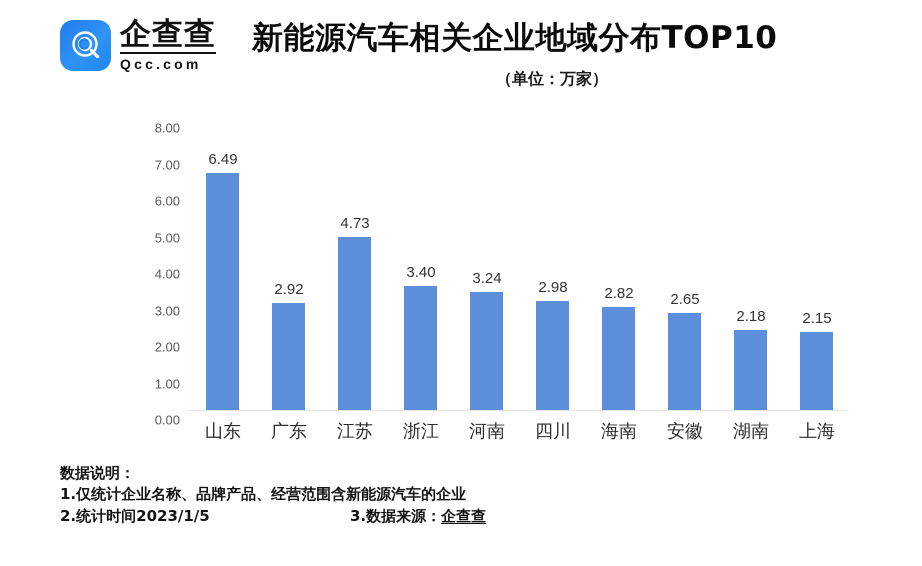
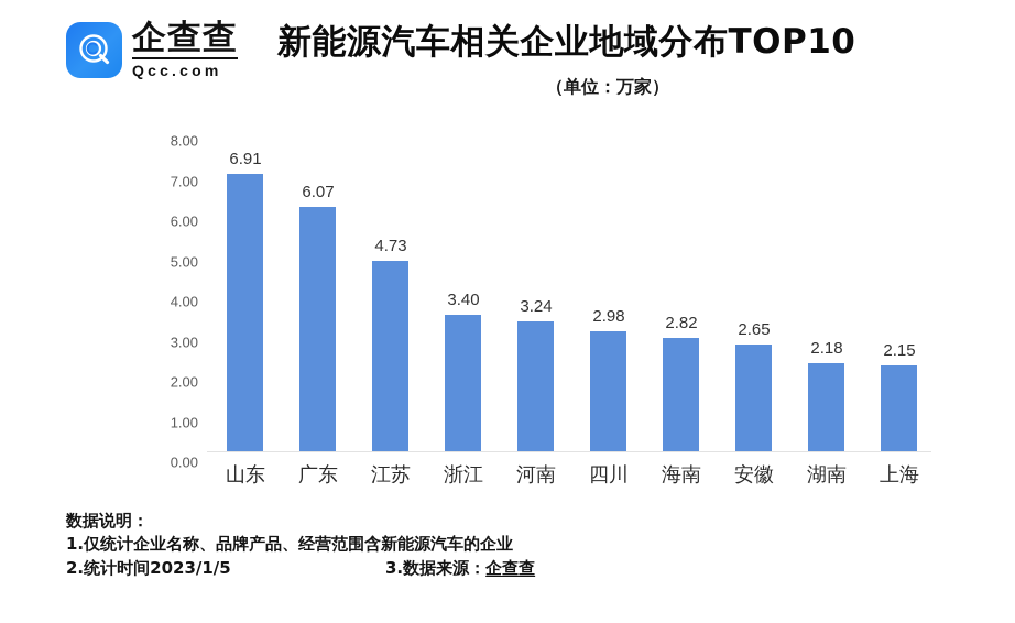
山东: 6.49 -> 6.91
广东: 2.92 -> 6.07
